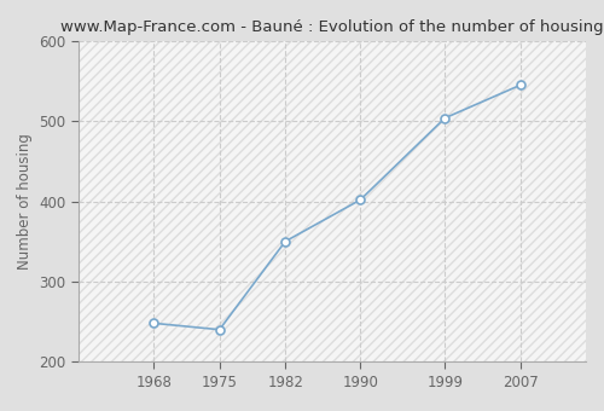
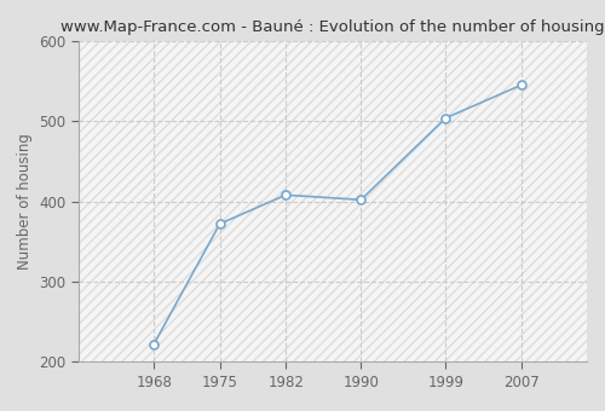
1968: 248 -> 222
1975: 240 -> 372
1982: 350 -> 408
